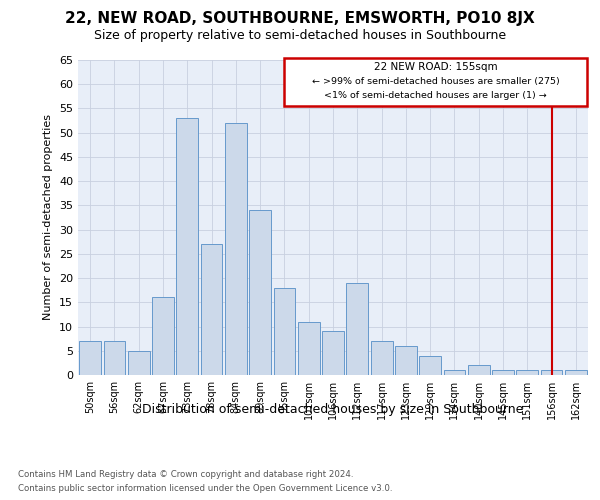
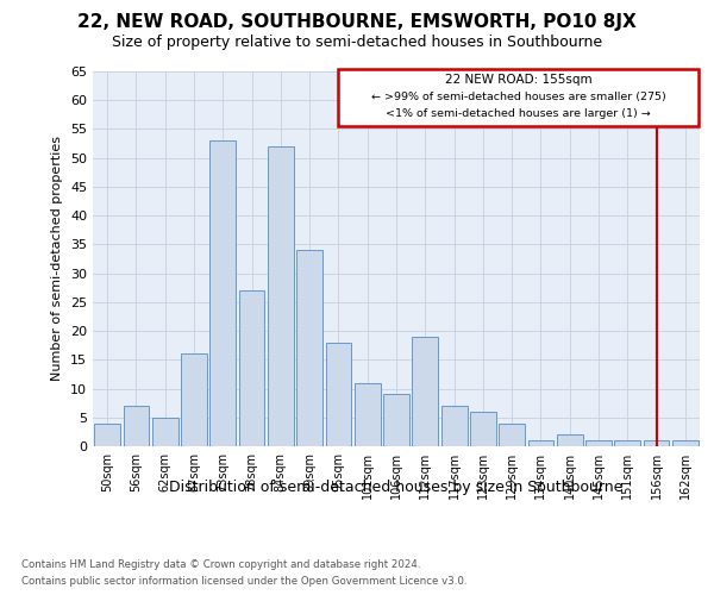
50sqm: 7 -> 4
